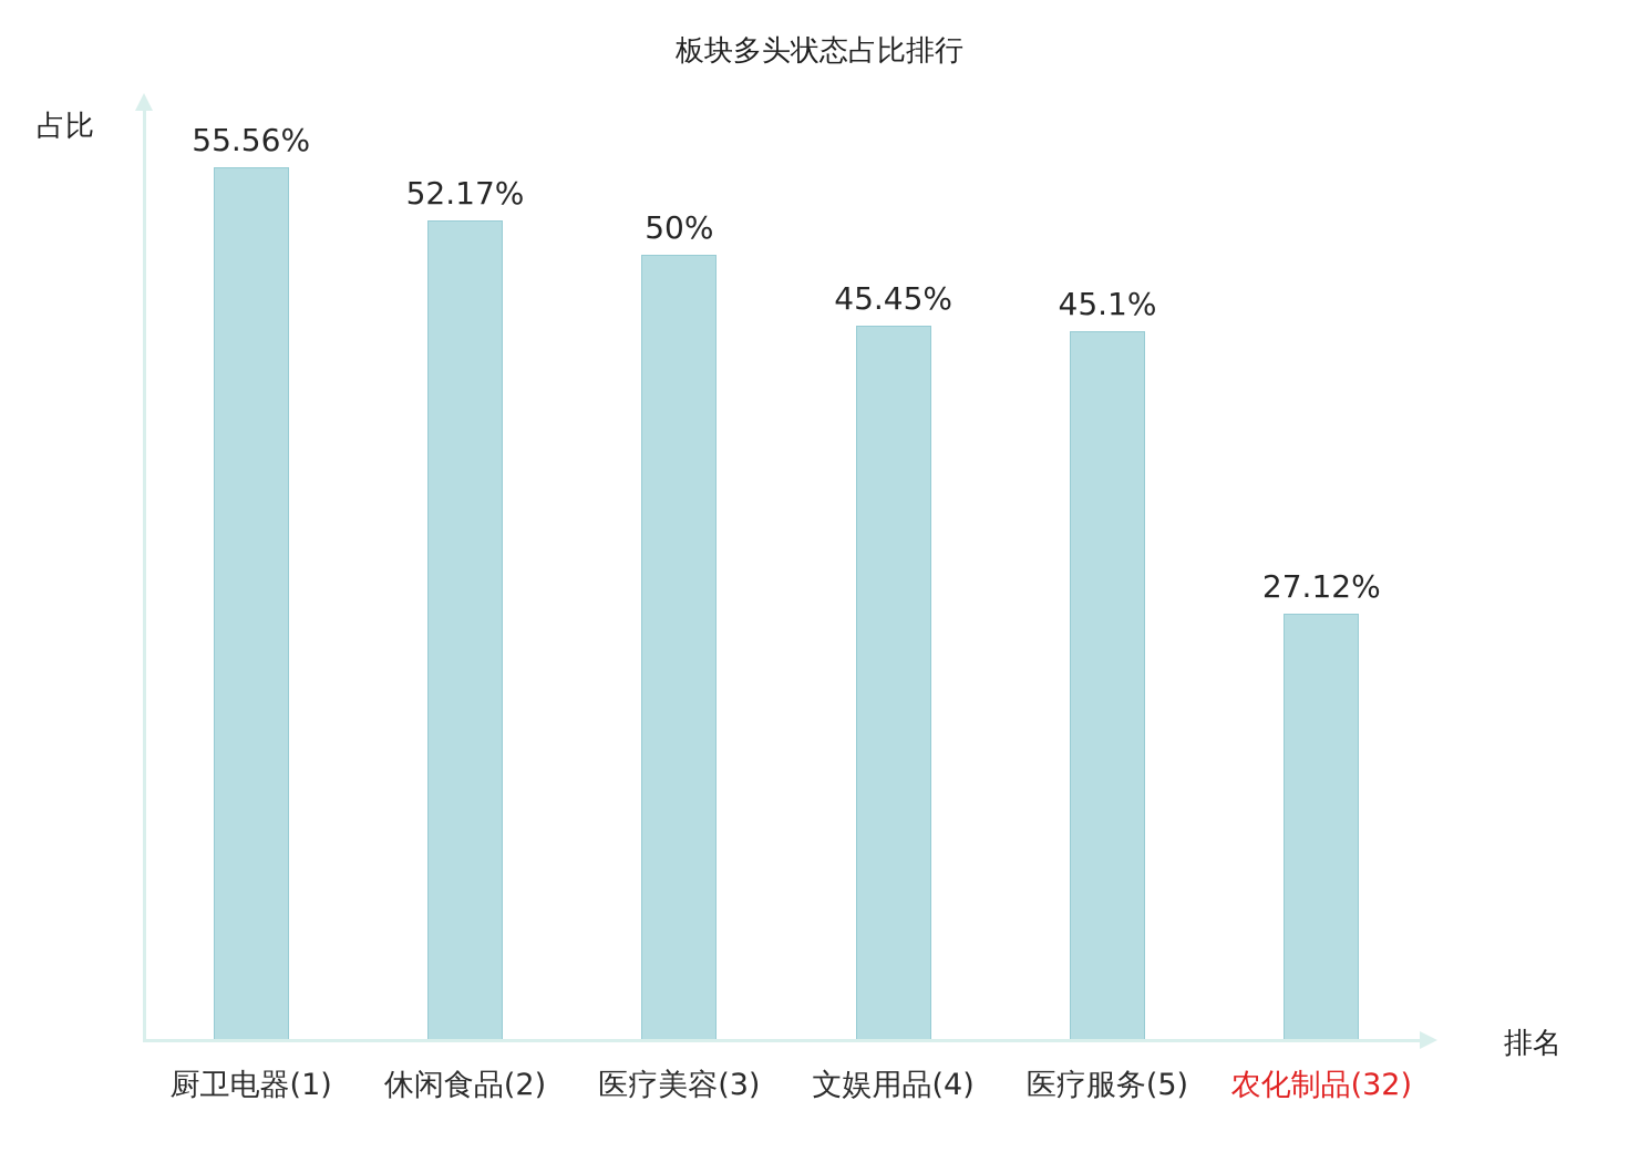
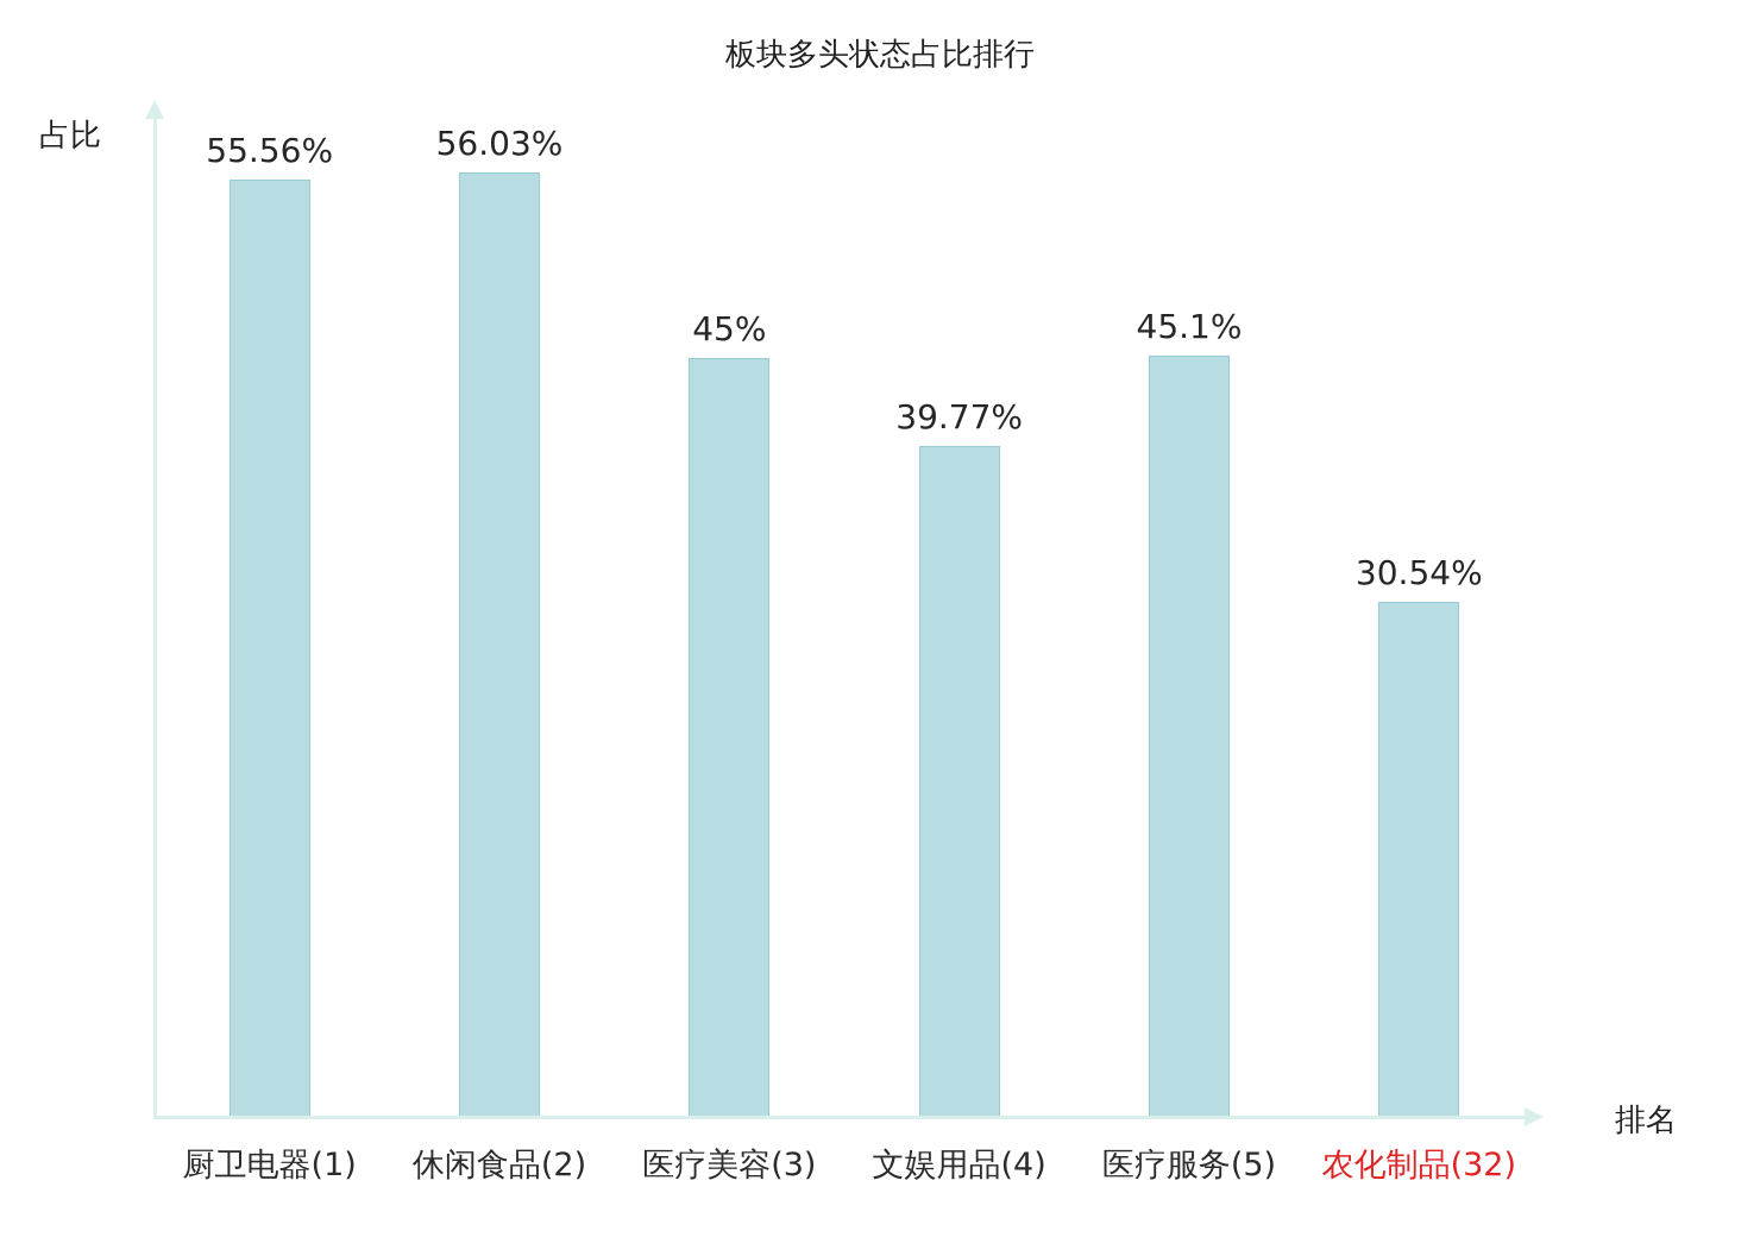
休闲食品(2): 52.17% -> 56.03%
医疗美容(3): 50% -> 45%
文娱用品(4): 45.45% -> 39.77%
农化制品(32): 27.12% -> 30.54%
